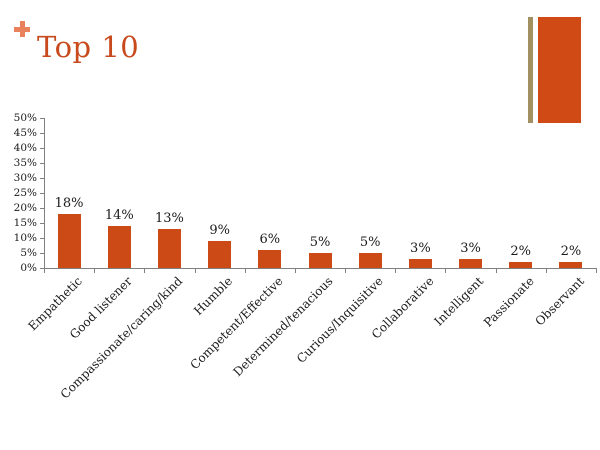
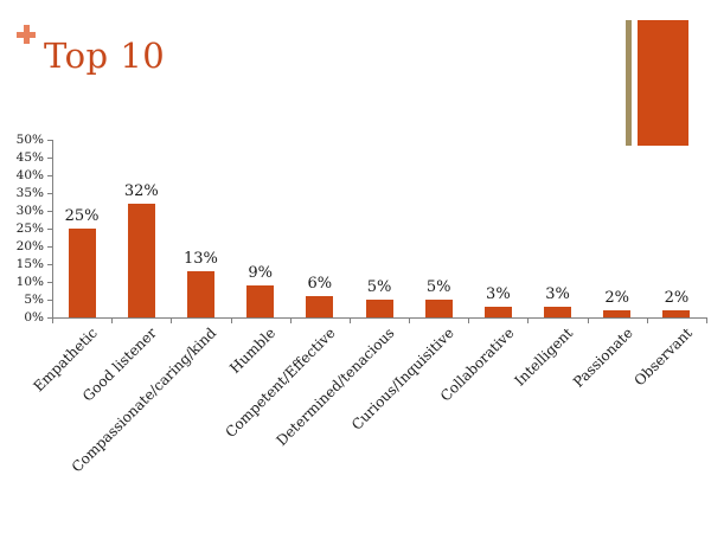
Empathetic: 18% -> 25%
Good listener: 14% -> 32%
